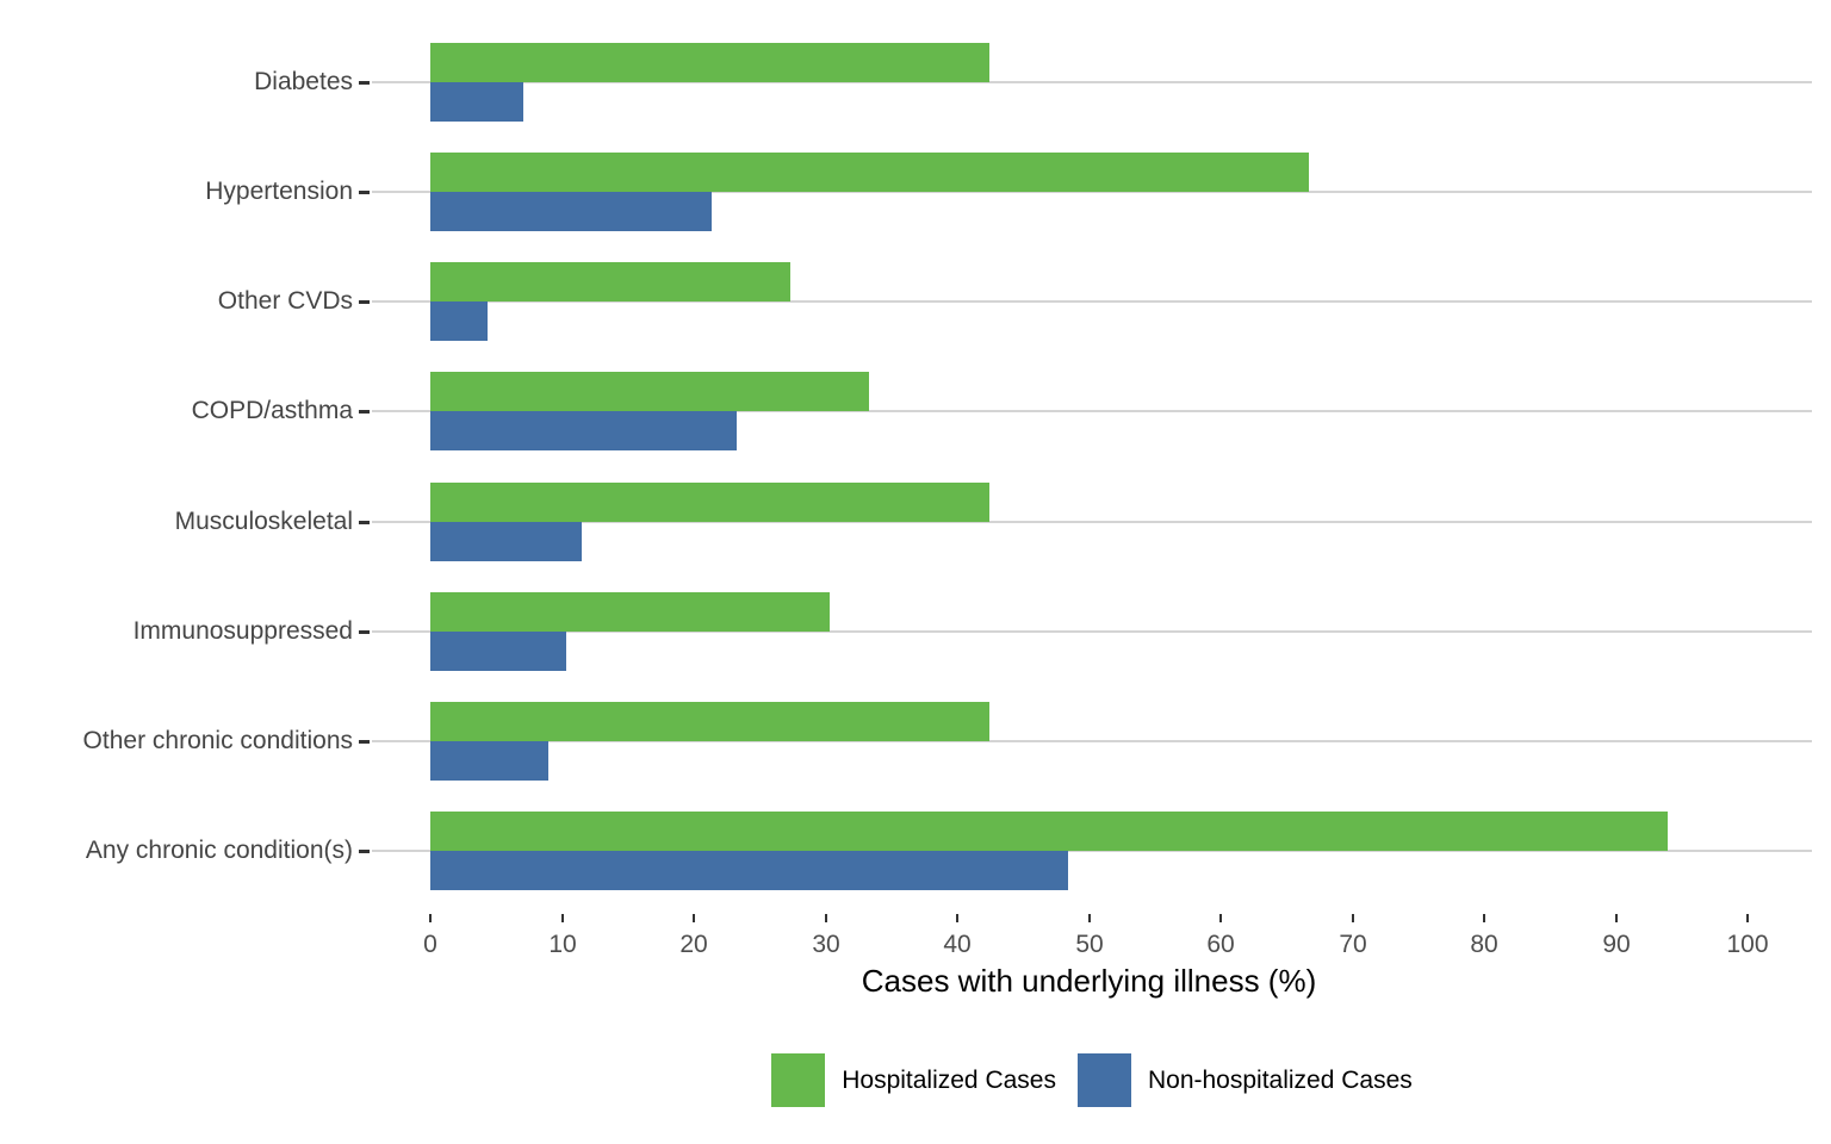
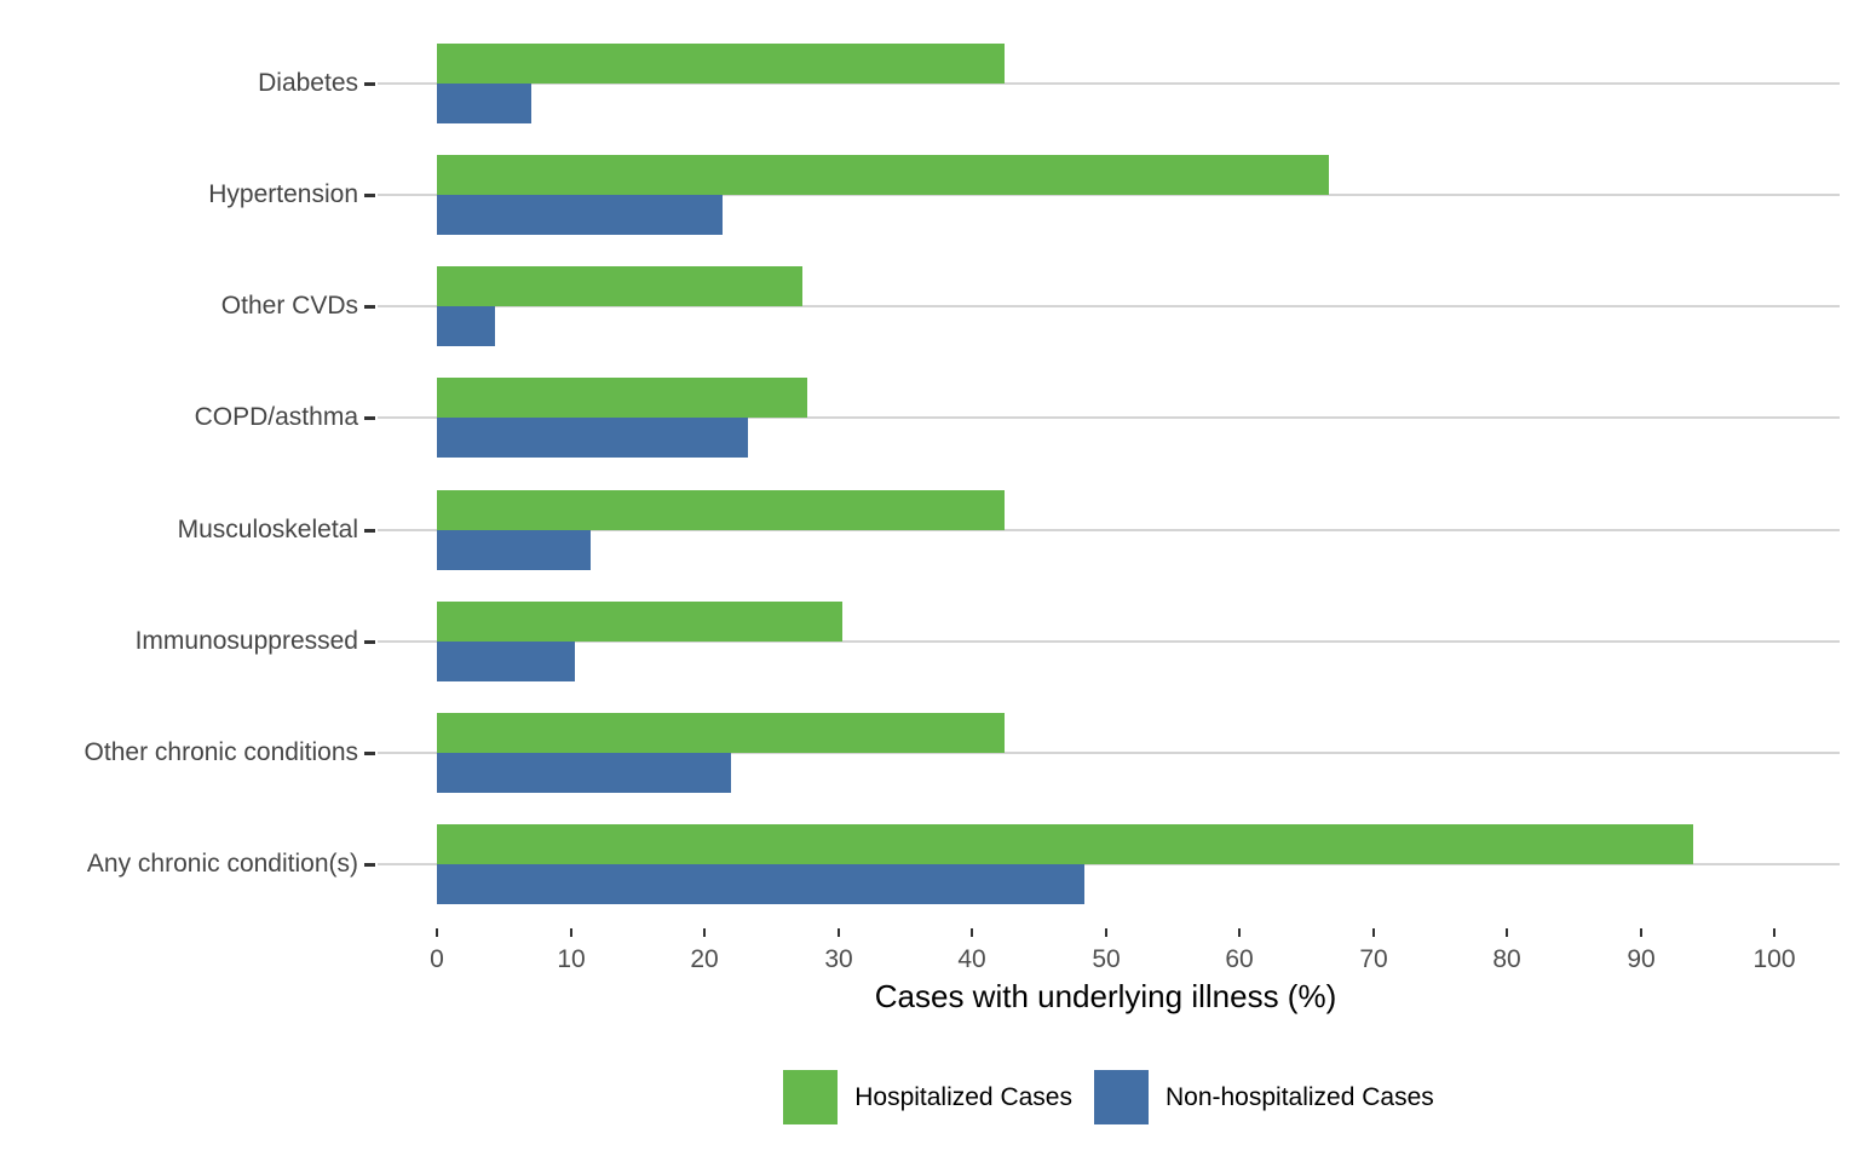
Hospitalized Cases/COPD/asthma: 33.3 -> 27.7
Non-hospitalized Cases/Other chronic conditions: 9.0 -> 22.0
